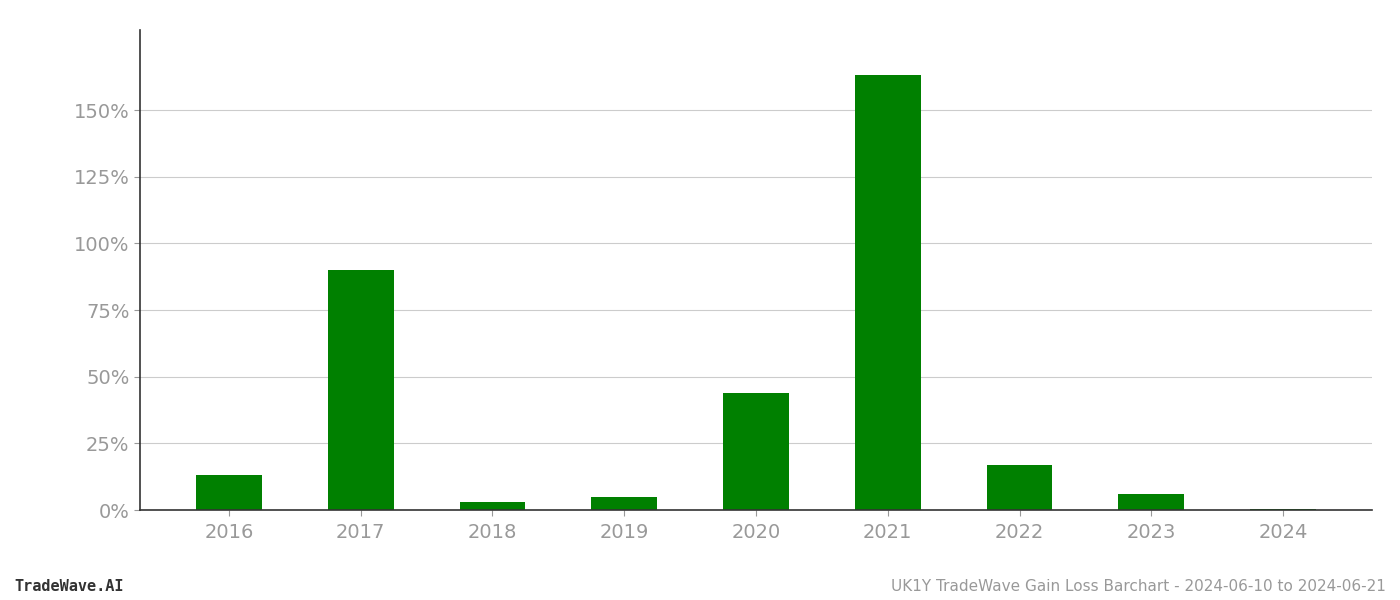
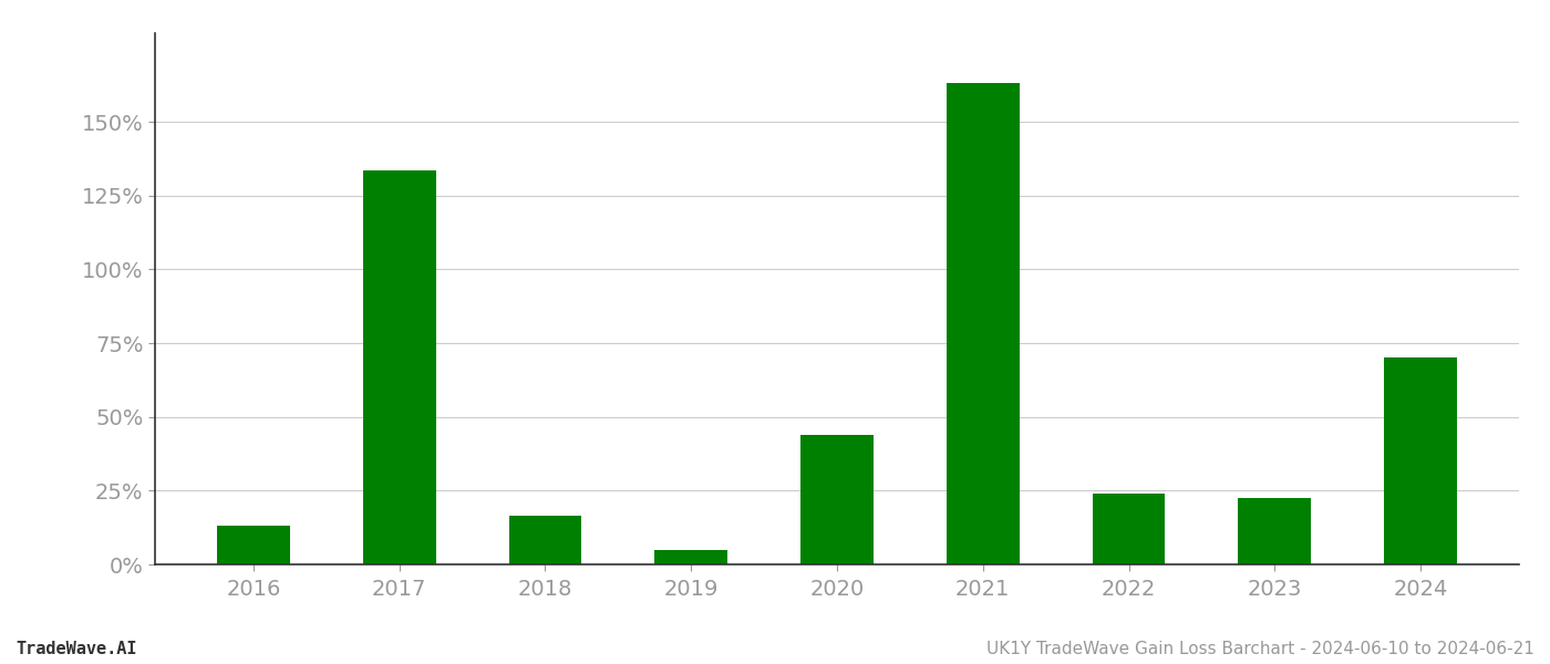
2017: 90.0% -> 133.5%
2018: 3.0% -> 16.5%
2022: 17.0% -> 24.0%
2023: 6.0% -> 22.5%
2024: 0.5% -> 70.0%
